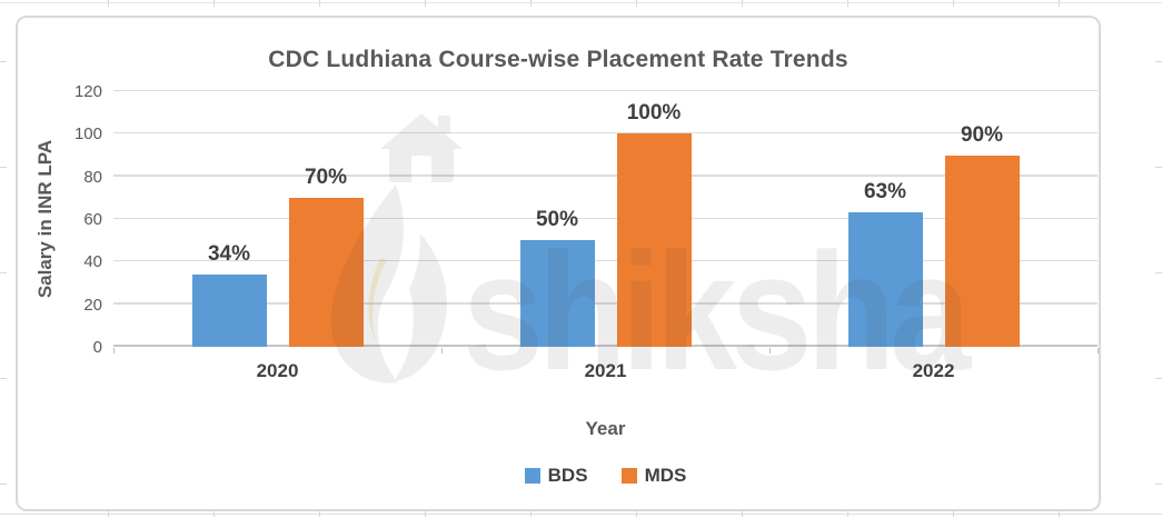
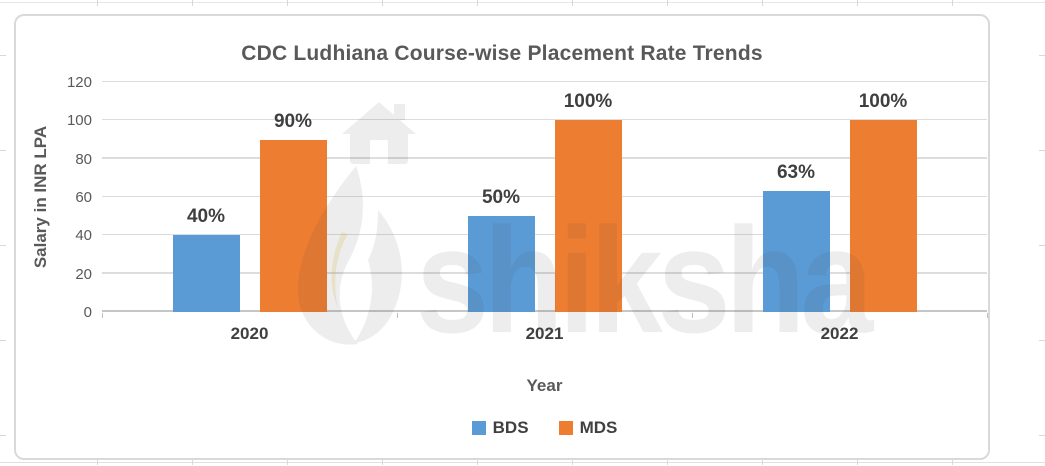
BDS/2020: 34% -> 40%
MDS/2020: 70% -> 90%
MDS/2022: 90% -> 100%
